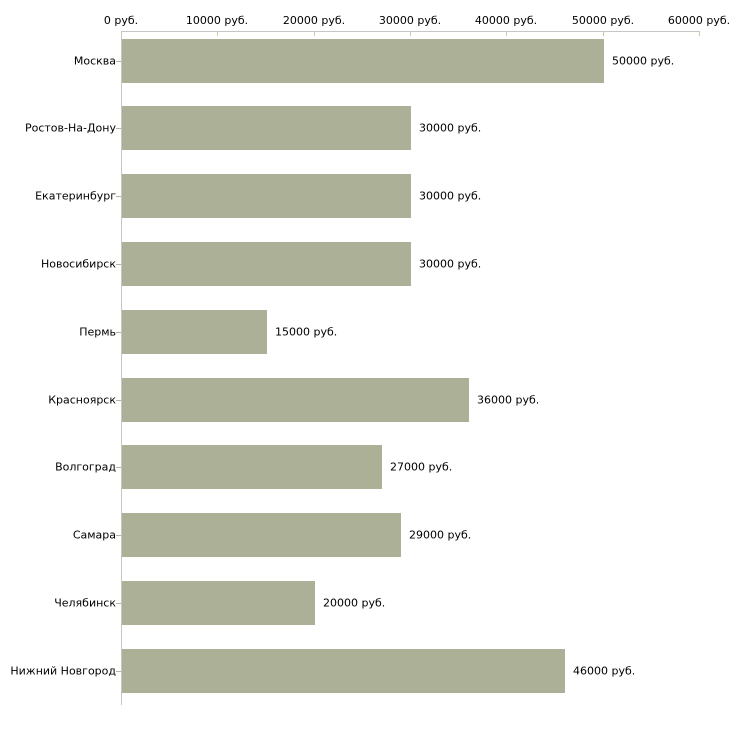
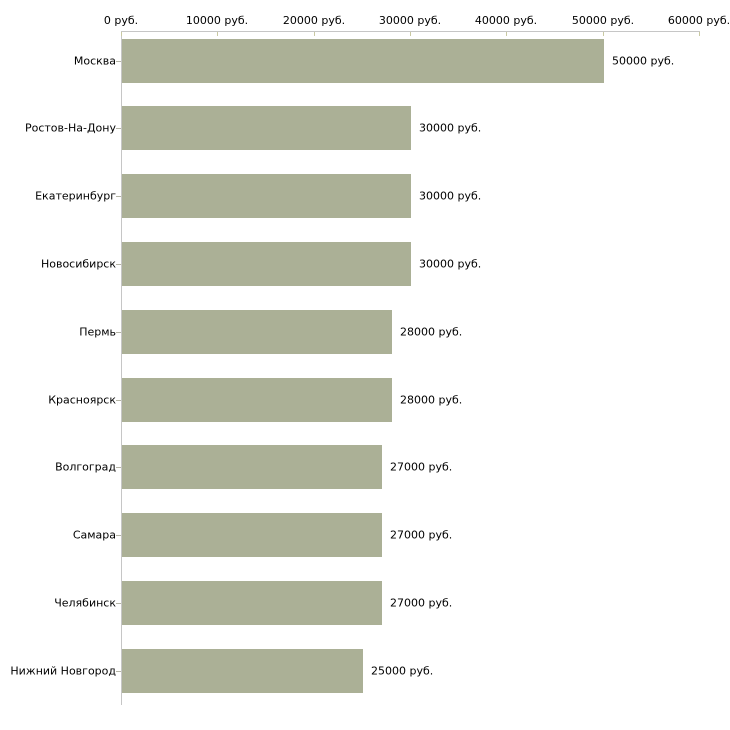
Пермь: 15000 -> 28000
Красноярск: 36000 -> 28000
Самара: 29000 -> 27000
Челябинск: 20000 -> 27000
Нижний Новгород: 46000 -> 25000
